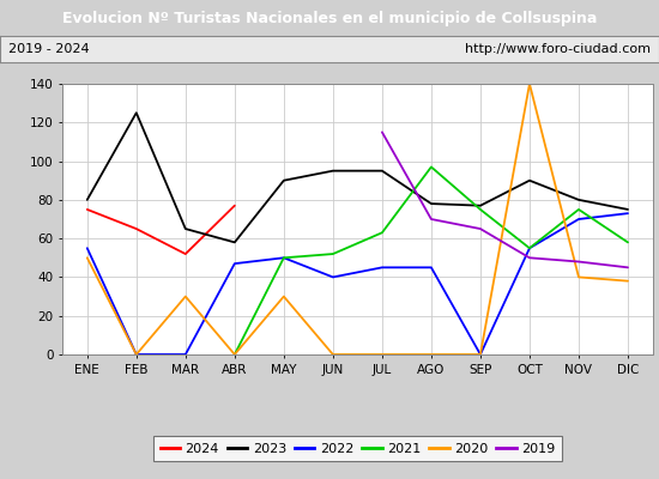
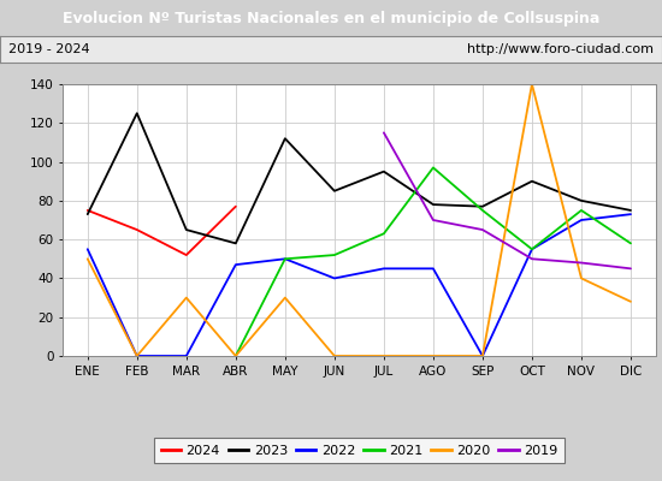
2023/ENE: 80 -> 73
2023/MAY: 90 -> 112
2023/JUN: 95 -> 85
2020/DIC: 38 -> 28
